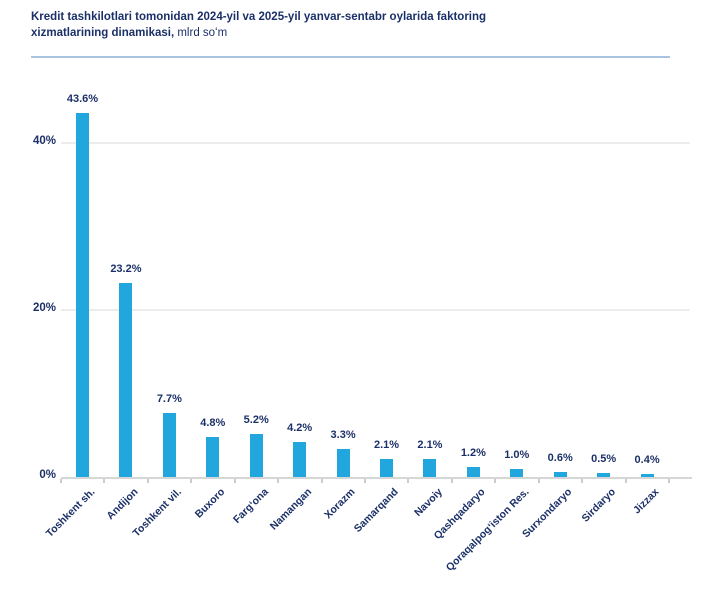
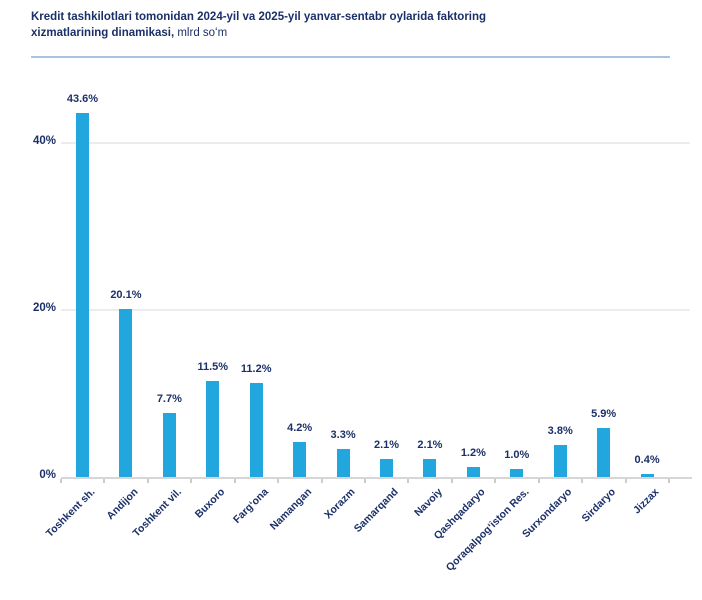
Andijon: 23.2% -> 20.1%
Buxoro: 4.8% -> 11.5%
Fargʻona: 5.2% -> 11.2%
Surxondaryo: 0.6% -> 3.8%
Sirdaryo: 0.5% -> 5.9%
